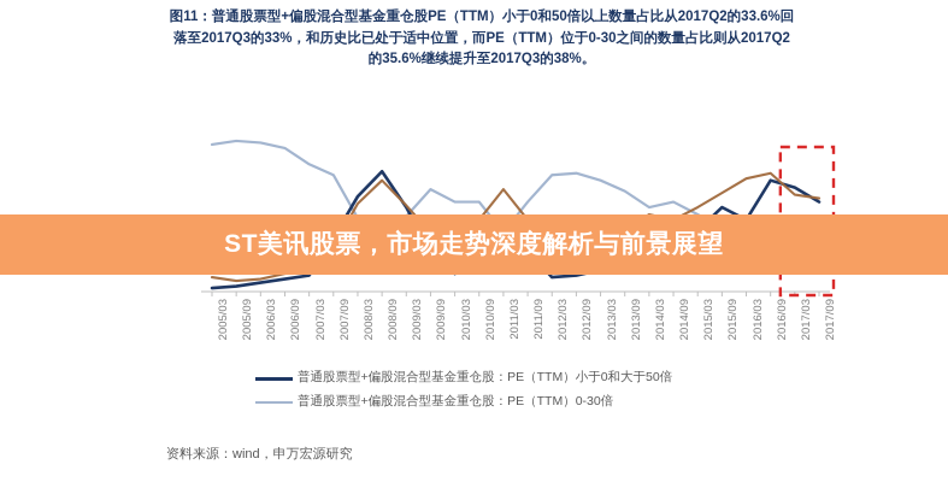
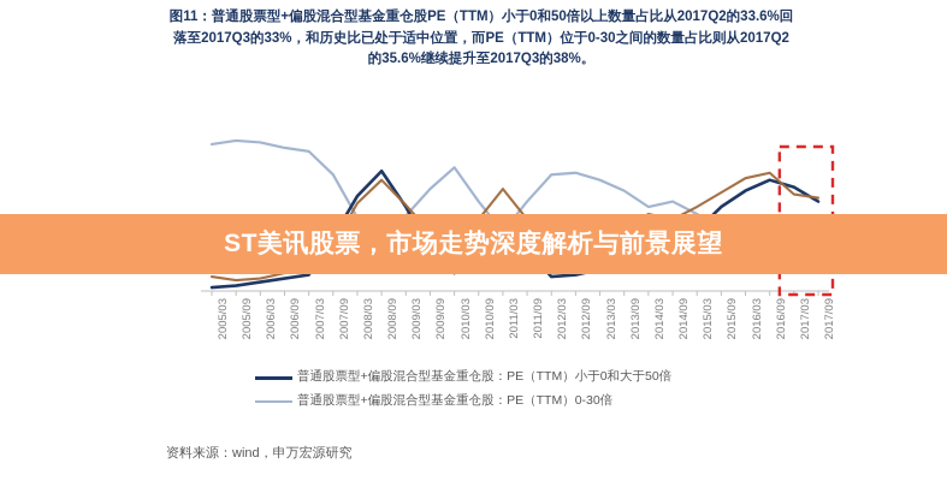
普通股票型+偏股混合型基金重仓股：PE（TTM）0-30倍/2007/03: 71% -> 78%
普通股票型+偏股混合型基金重仓股：PE（TTM）0-30倍/2010/03: 50% -> 69%
普通股票型+偏股混合型基金重仓股：PE（TTM）小于0和大于50倍/2016/03: 40% -> 56%
